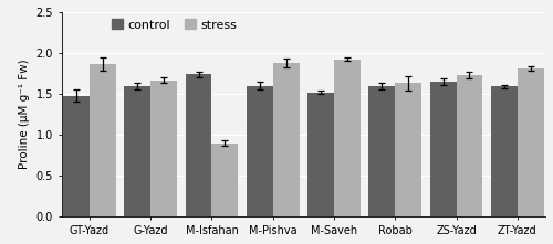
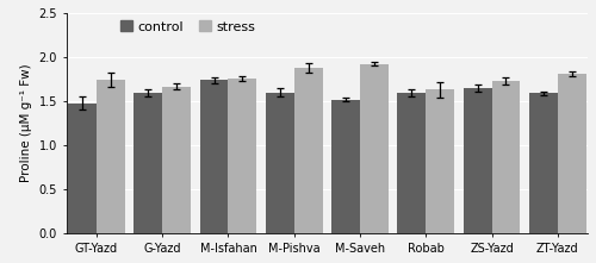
stress/GT-Yazd: 1.86 -> 1.74
stress/M-Isfahan: 0.90 -> 1.76
